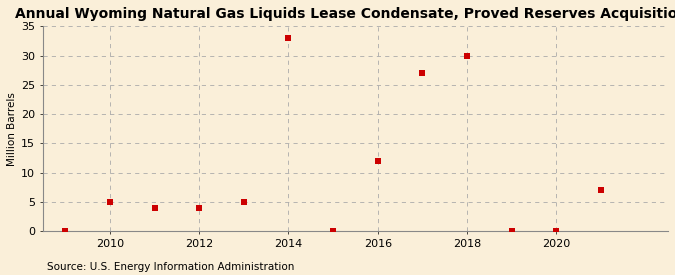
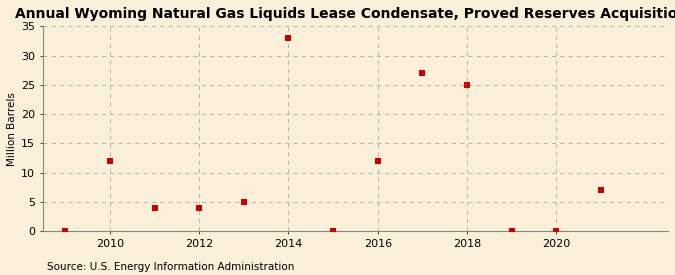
2010: 5 -> 12
2018: 30 -> 25
